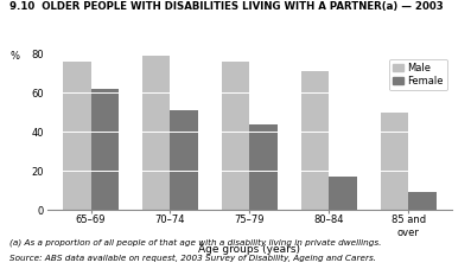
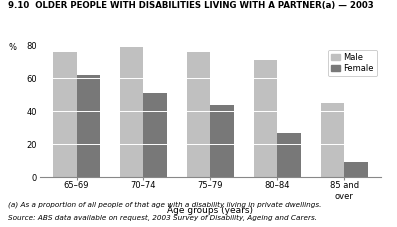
Female/80–84: 17 -> 27
Male/85 and over: 50 -> 45
